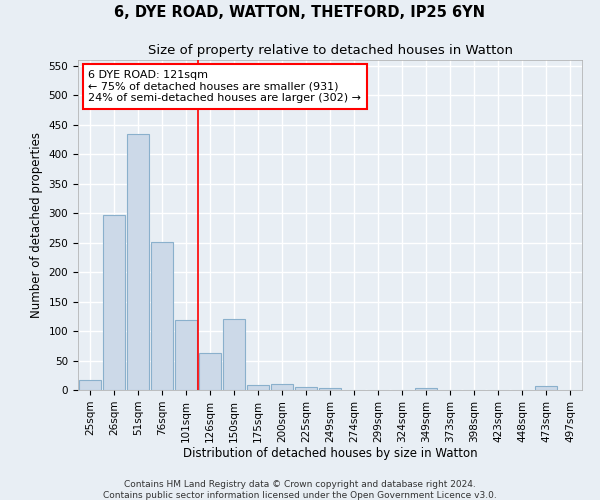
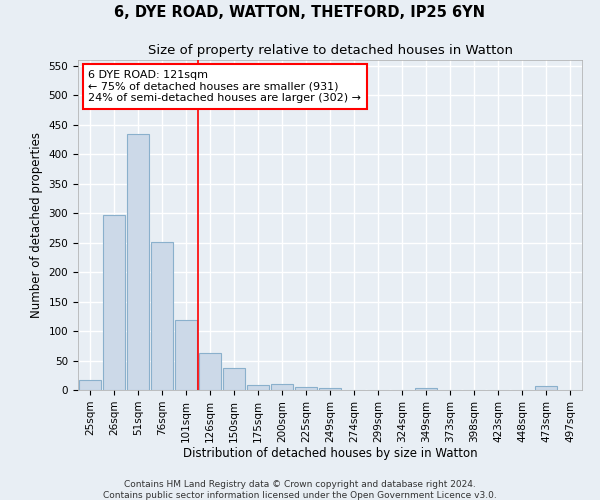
150sqm: 120 -> 37
